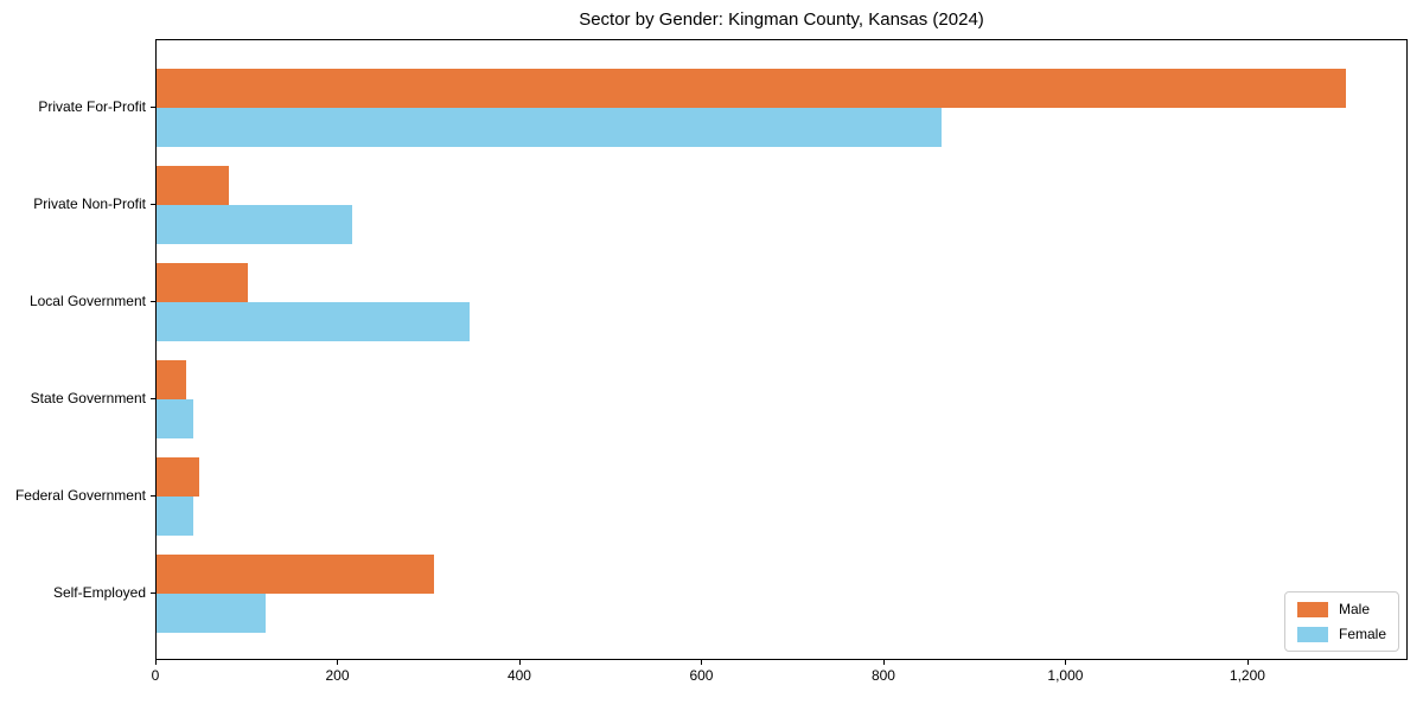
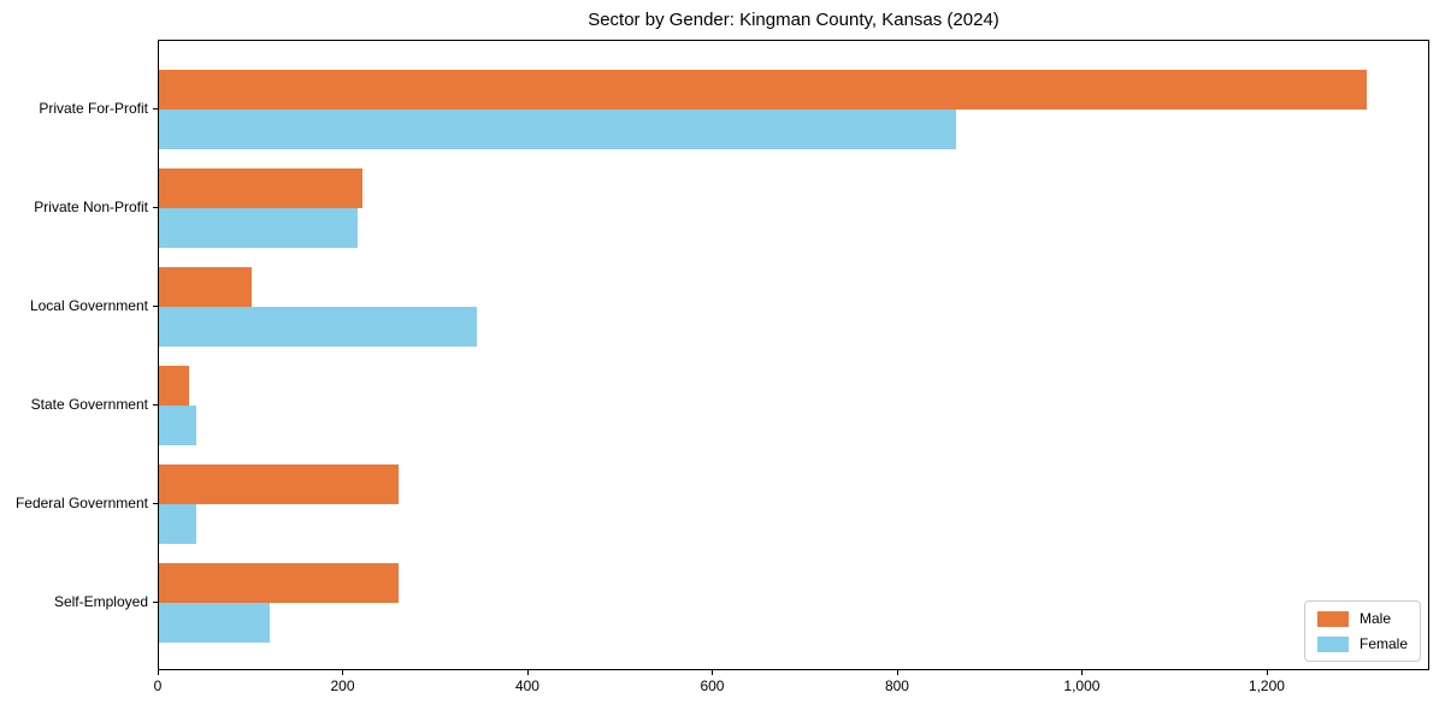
Male/Private Non-Profit: 80 -> 220
Male/Federal Government: 50 -> 260
Male/Self-Employed: 300 -> 260
